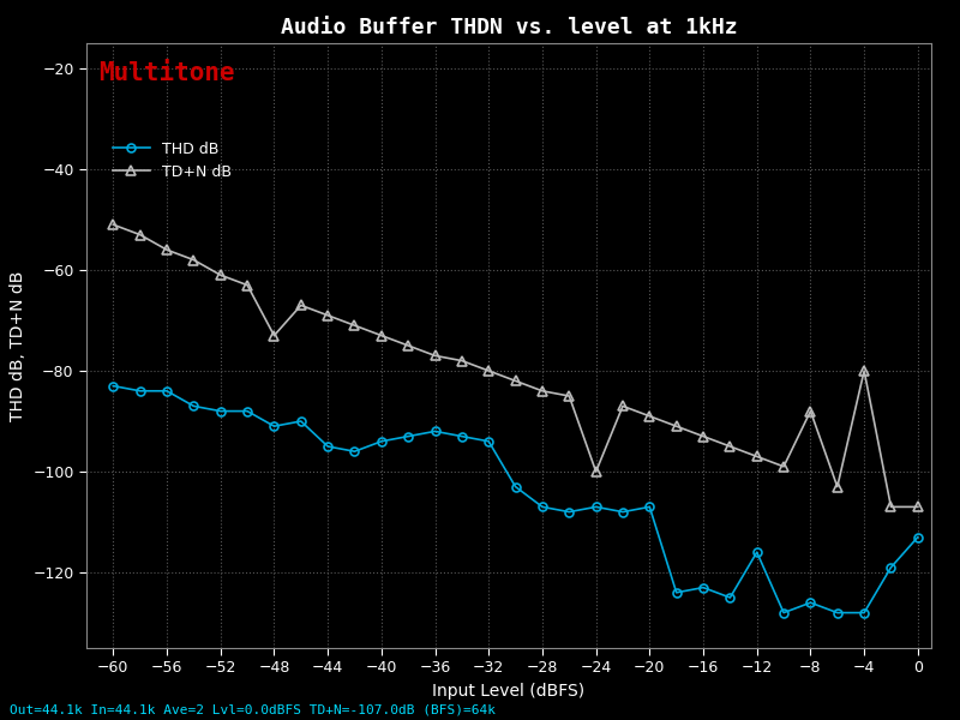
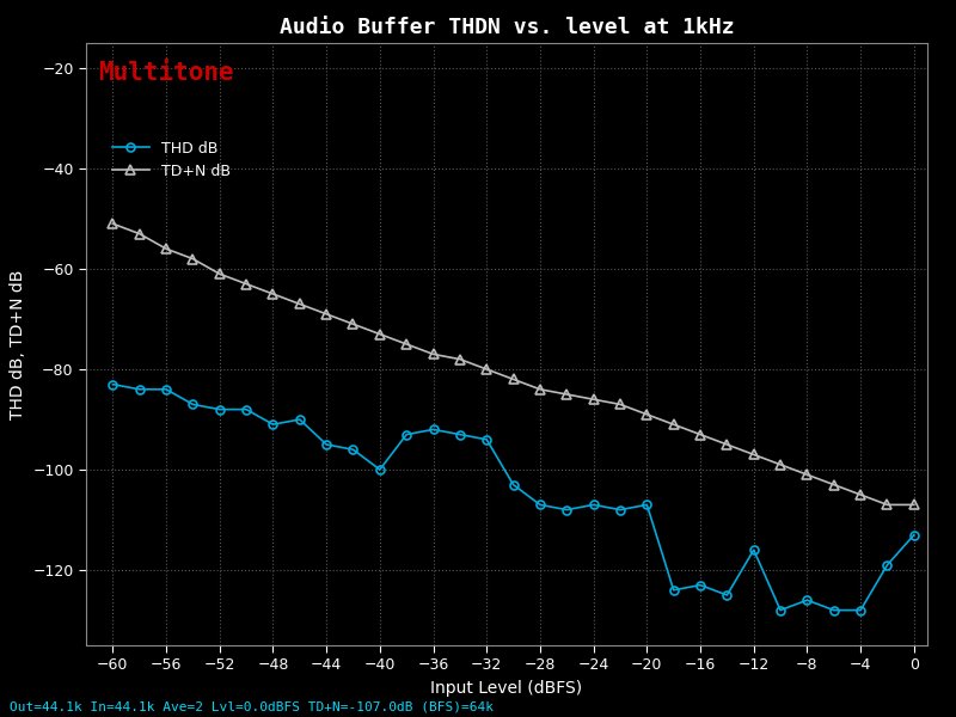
TD+N dB/−48: -73 -> -65
THD dB/−40: -94 -> -100
TD+N dB/−24: -100 -> -86
TD+N dB/−8: -88 -> -101
TD+N dB/−4: -80 -> -105
